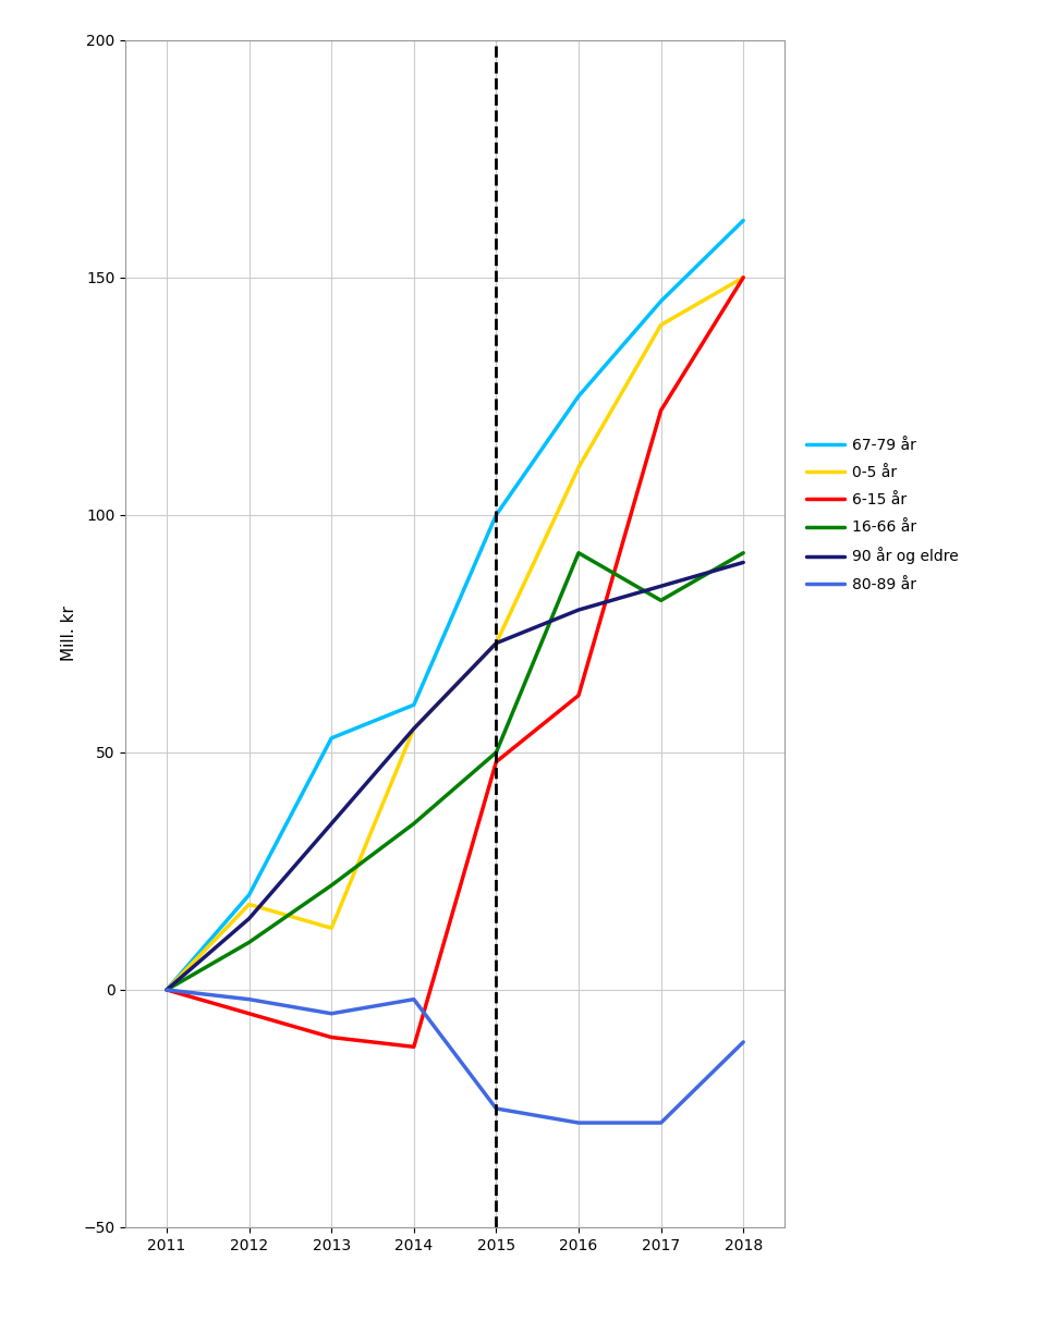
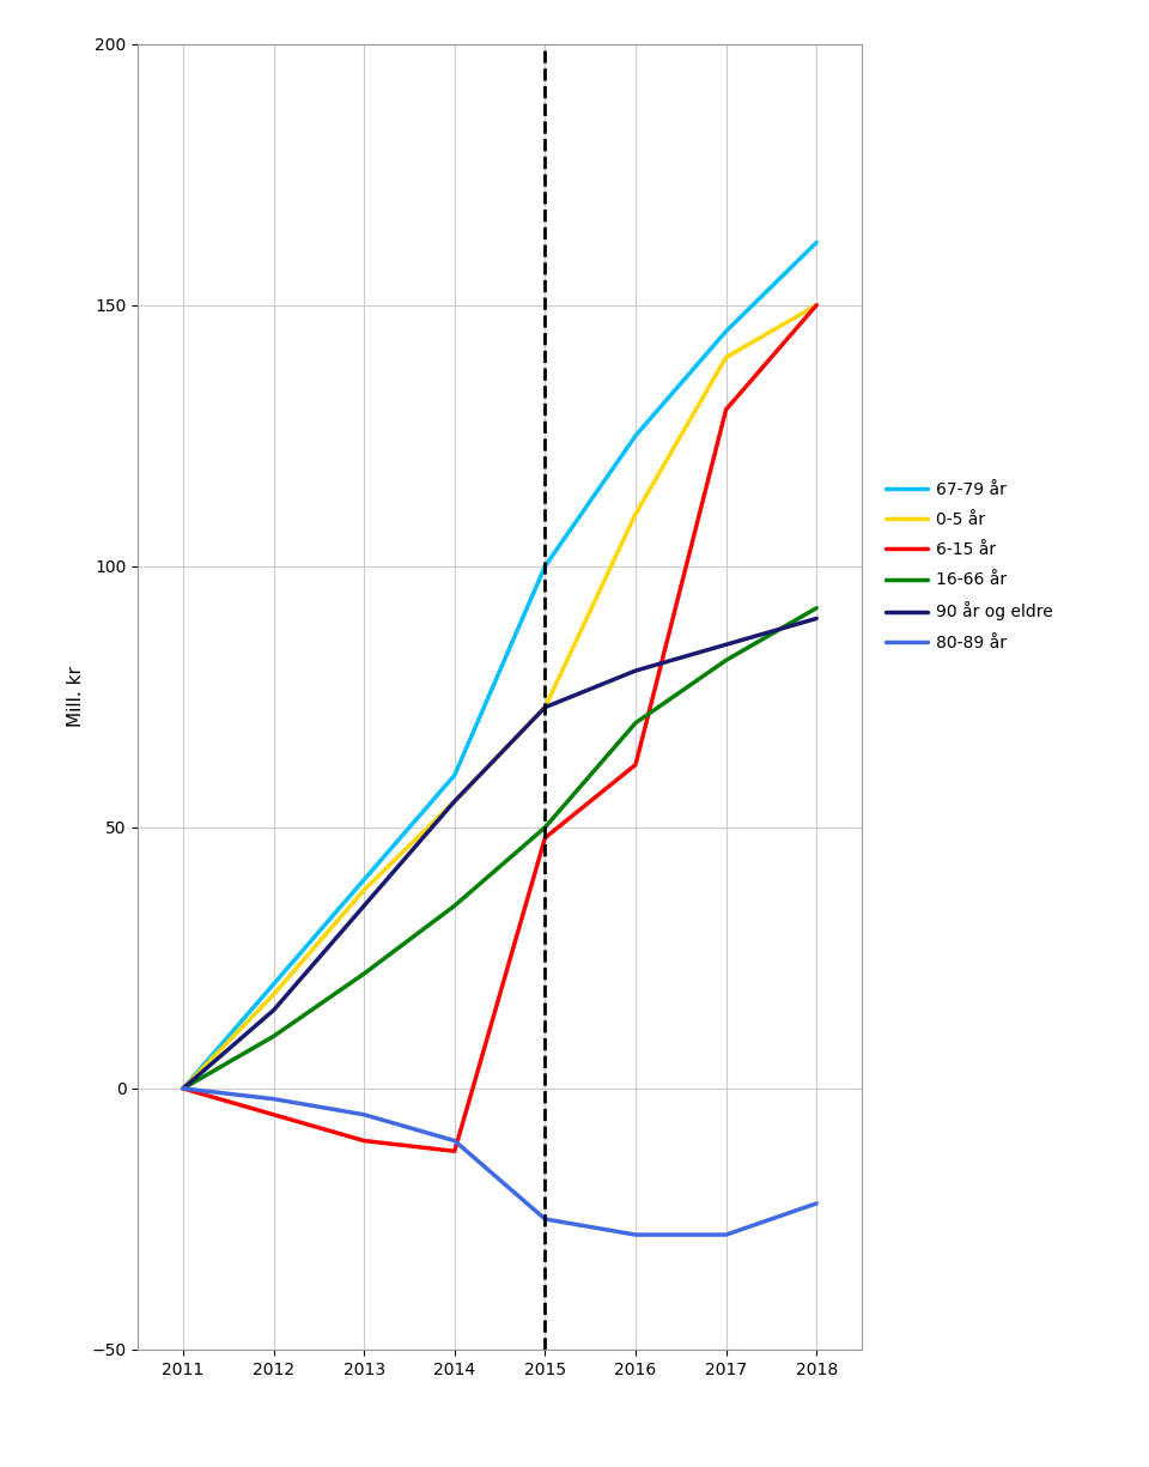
67-79 år/2013: 53 -> 40
0-5 år/2013: 13 -> 38
80-89 år/2014: -2 -> -10
16-66 år/2016: 92 -> 70
6-15 år/2017: 122 -> 130
80-89 år/2018: -11 -> -22
